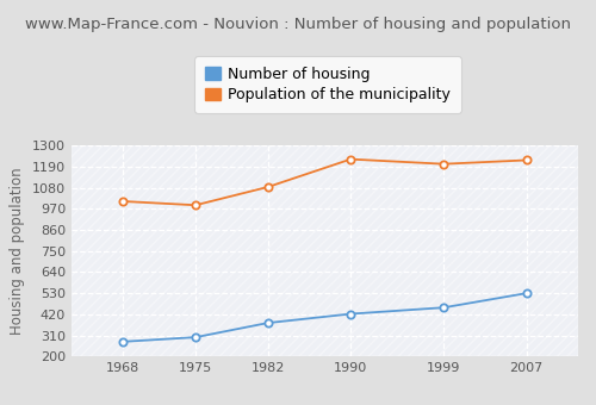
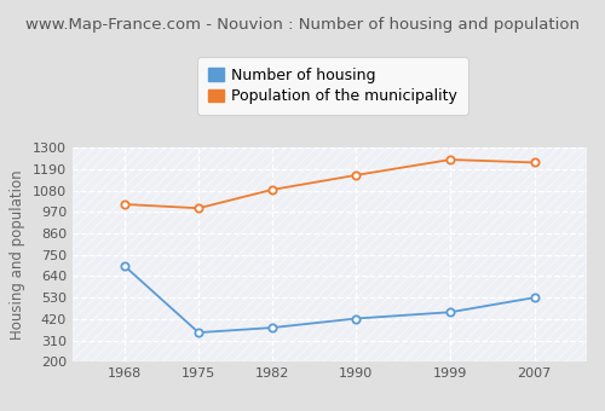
Number of housing/1968: 280 -> 690
Number of housing/1975: 300 -> 350
Population of the municipality/1990: 1230 -> 1160
Population of the municipality/1999: 1200 -> 1240
